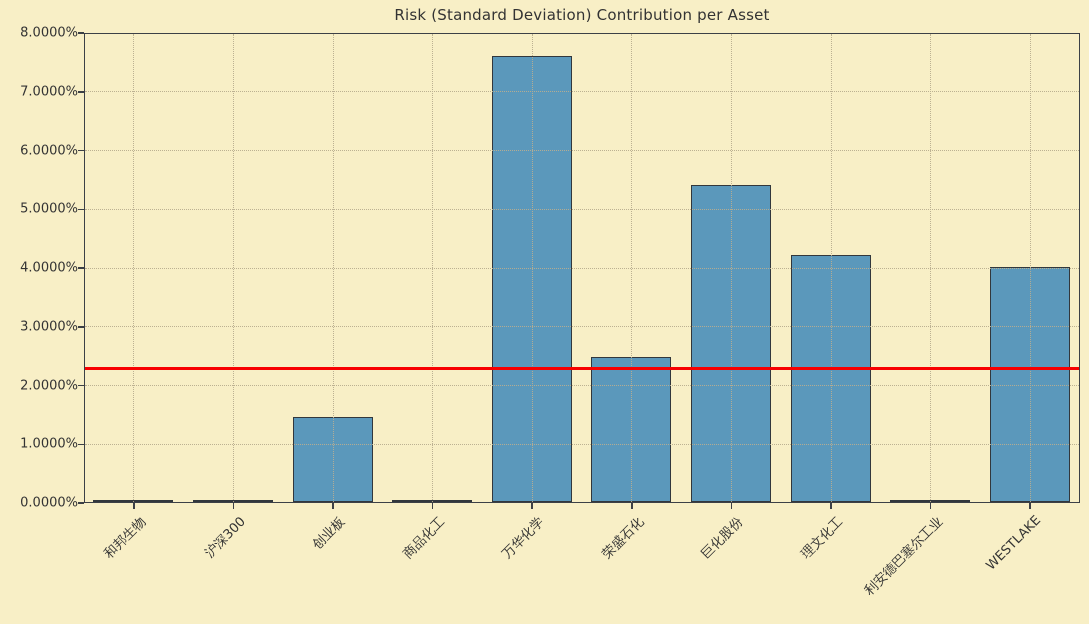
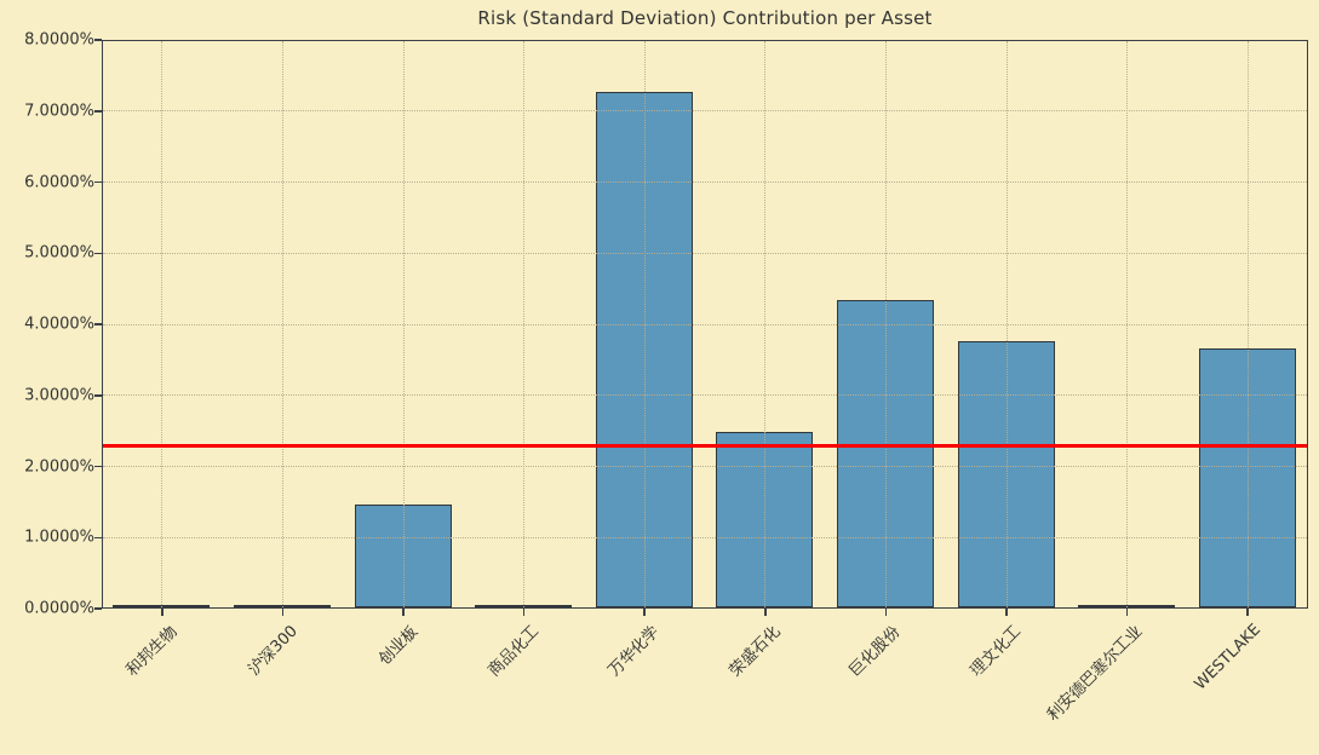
万华化学: 7.6% -> 7.2%
巨化股份: 5.4% -> 4.3%
理文化工: 4.2% -> 3.8%
WESTLAKE: 4.0% -> 3.6%
